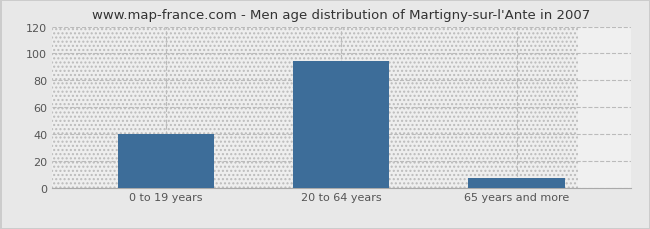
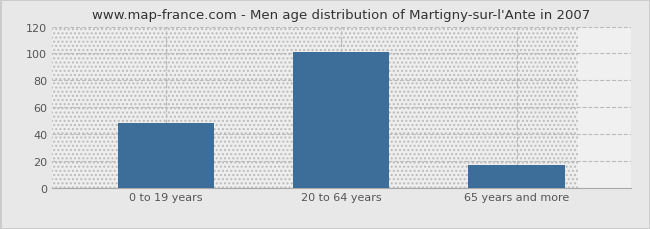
0 to 19 years: 40 -> 48
20 to 64 years: 94 -> 101
65 years and more: 7 -> 17
